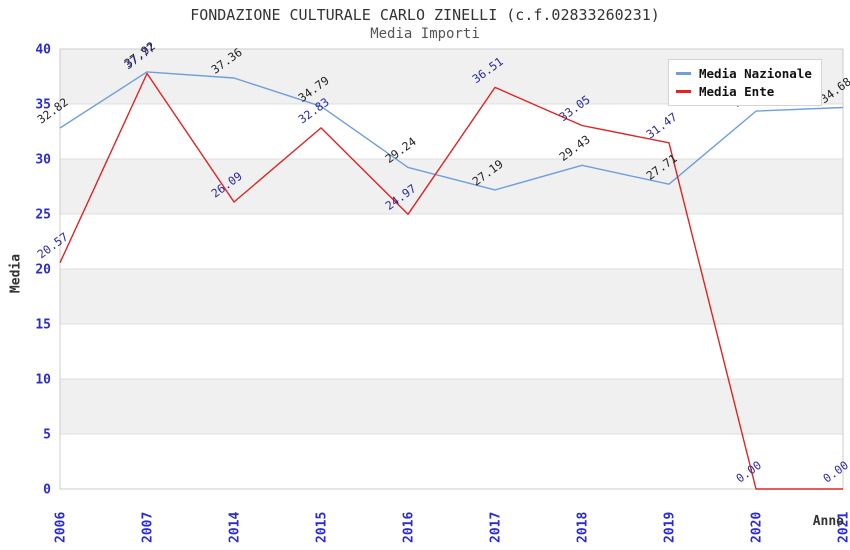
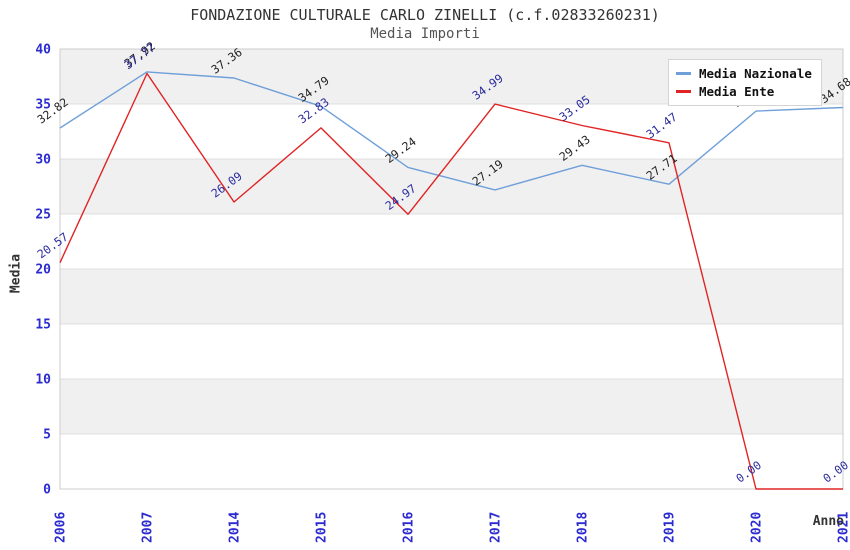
Media Ente/2017: 36.51 -> 34.99
